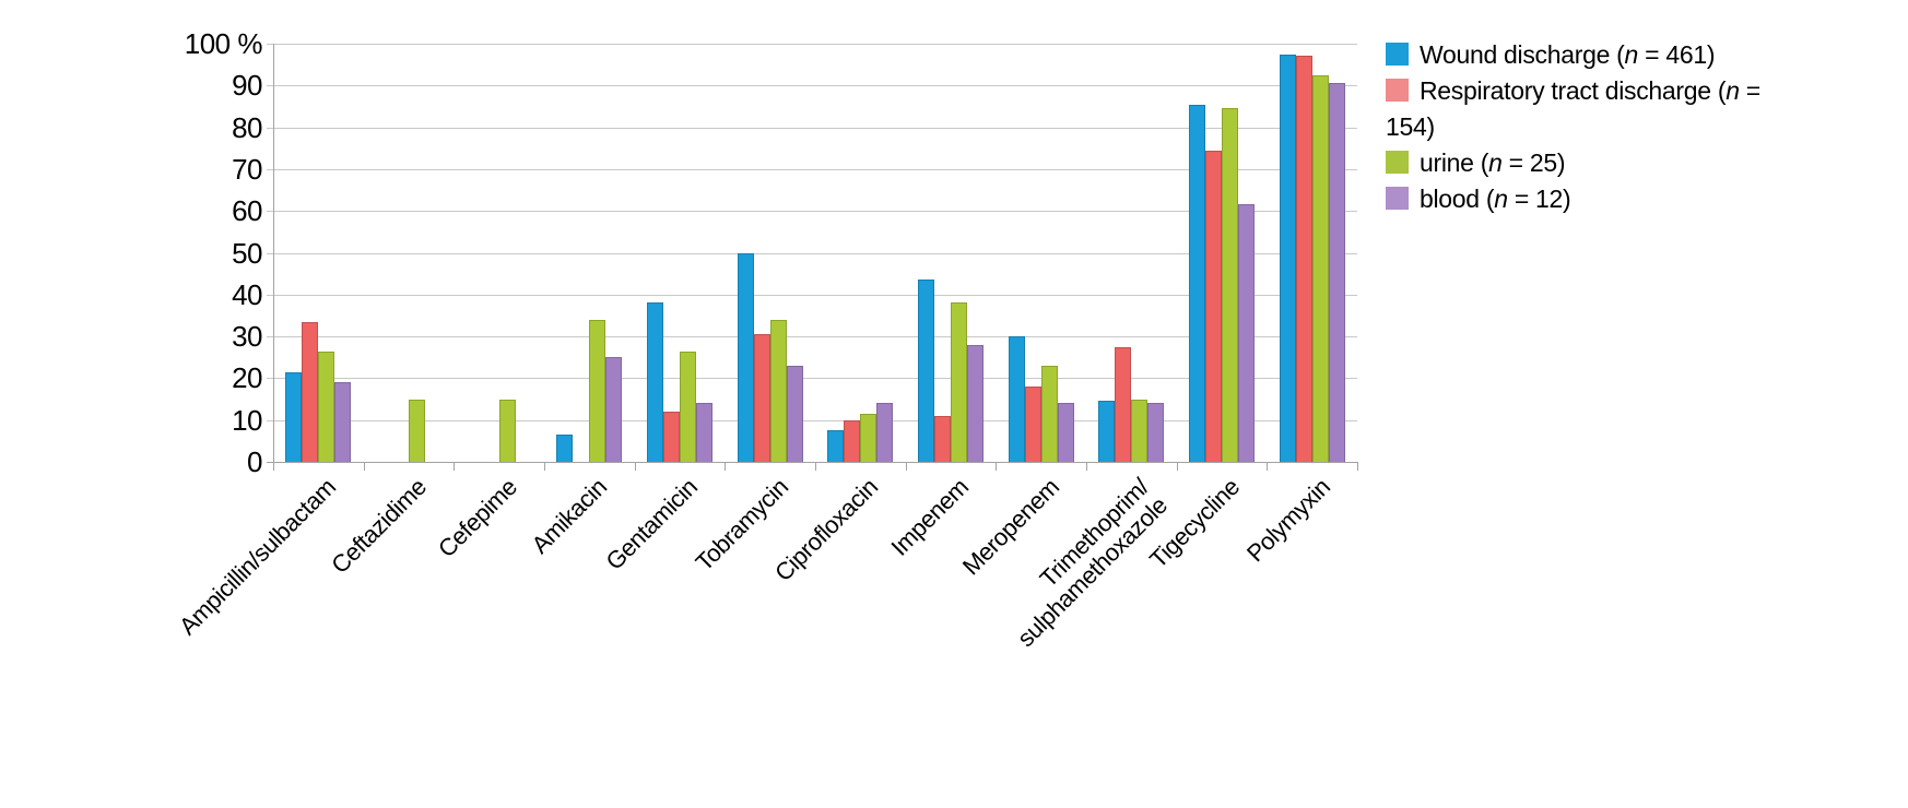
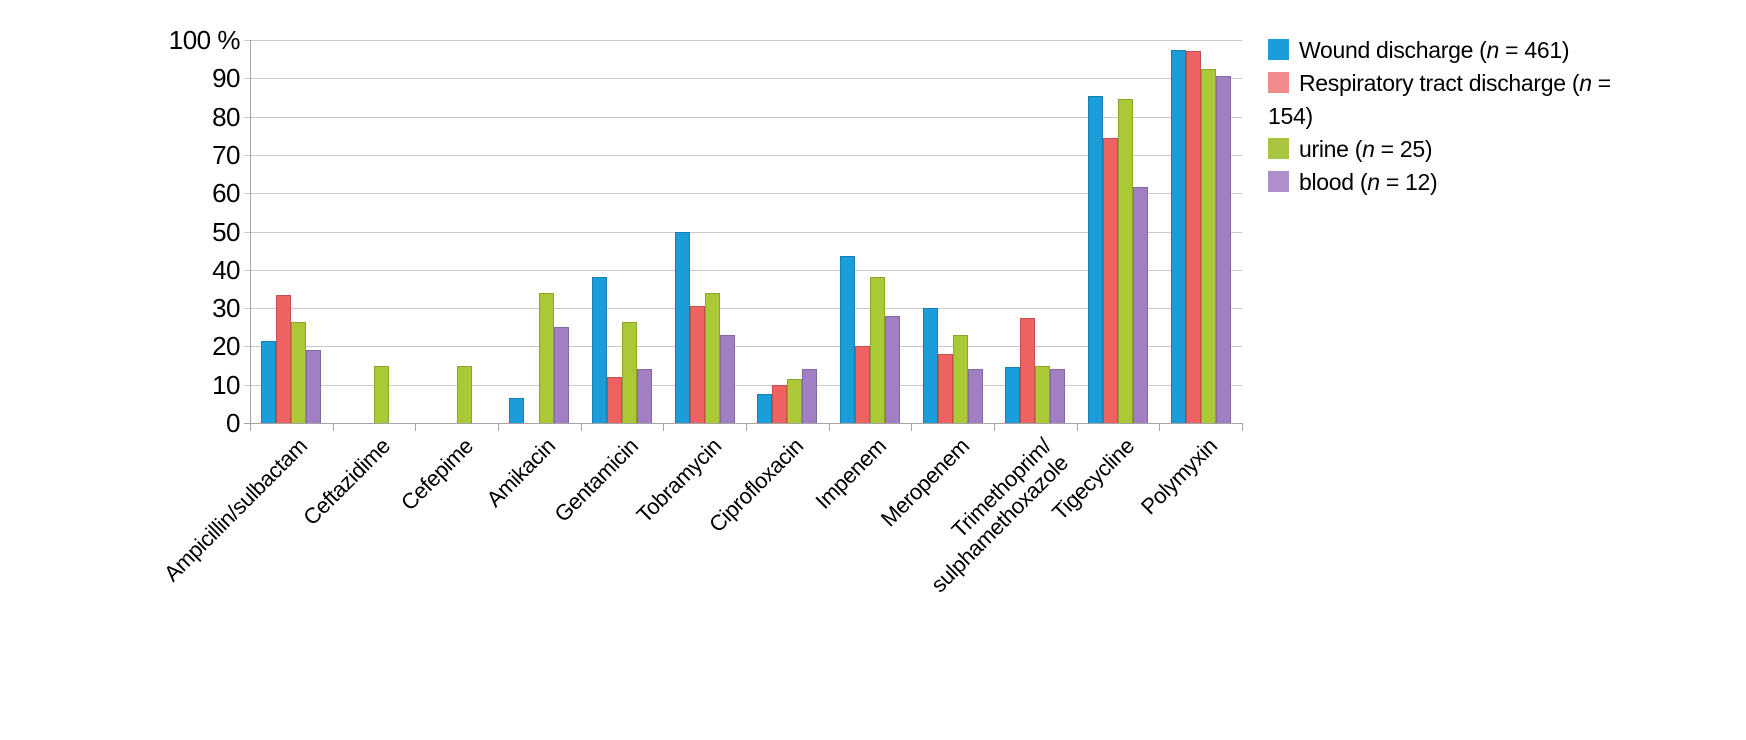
Respiratory tract discharge (n = 154)/Impenem: 11% -> 20%
